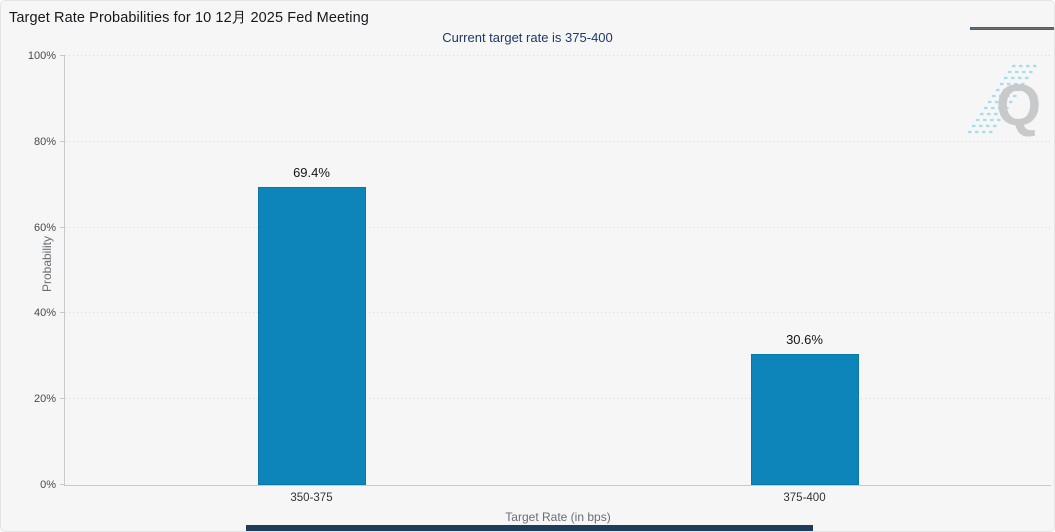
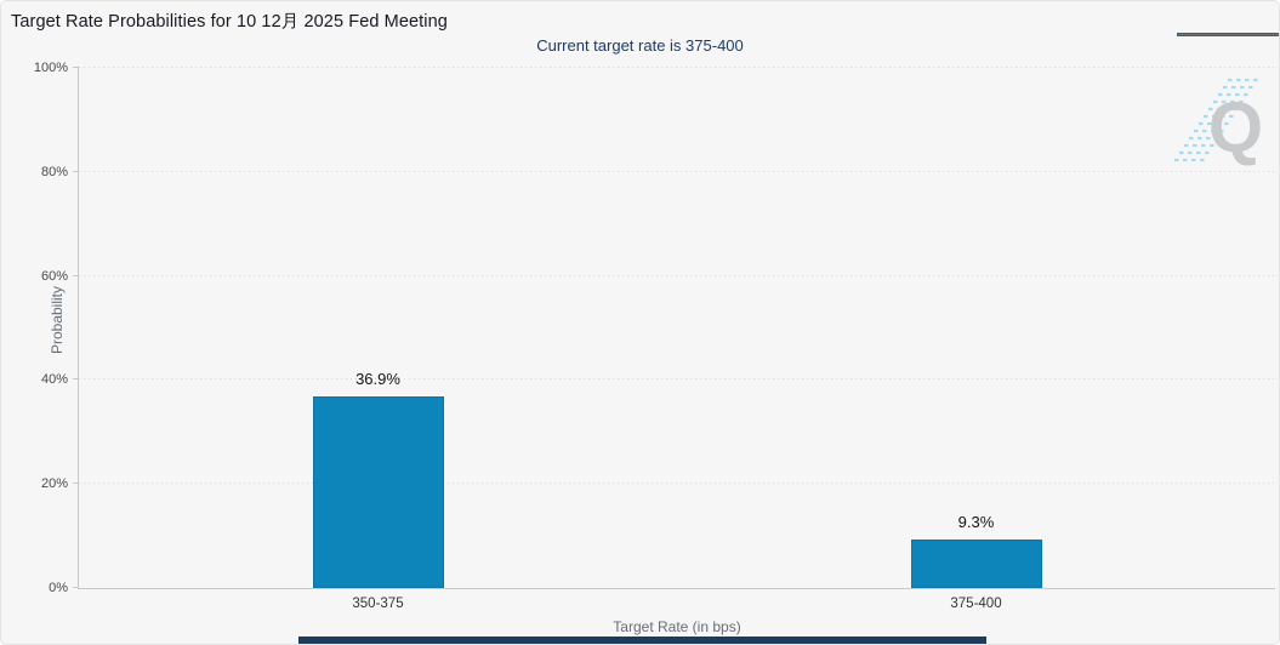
350-375: 69.4% -> 36.9%
375-400: 30.6% -> 9.3%
